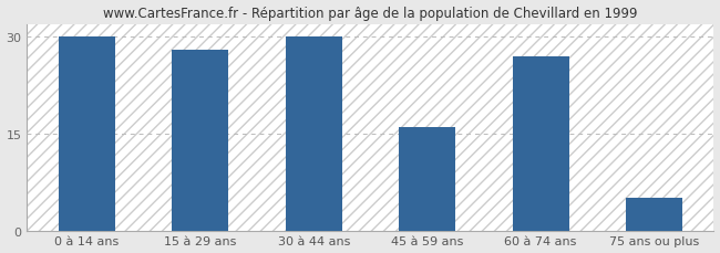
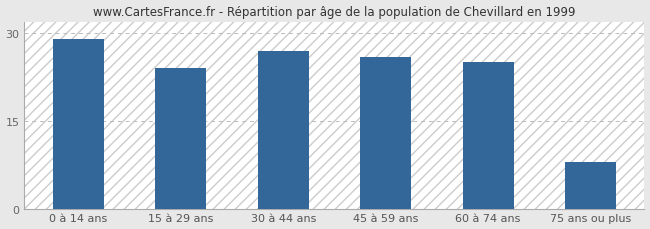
0 à 14 ans: 30 -> 29
15 à 29 ans: 28 -> 24
30 à 44 ans: 30 -> 27
45 à 59 ans: 16 -> 26
60 à 74 ans: 27 -> 25
75 ans ou plus: 5 -> 8
